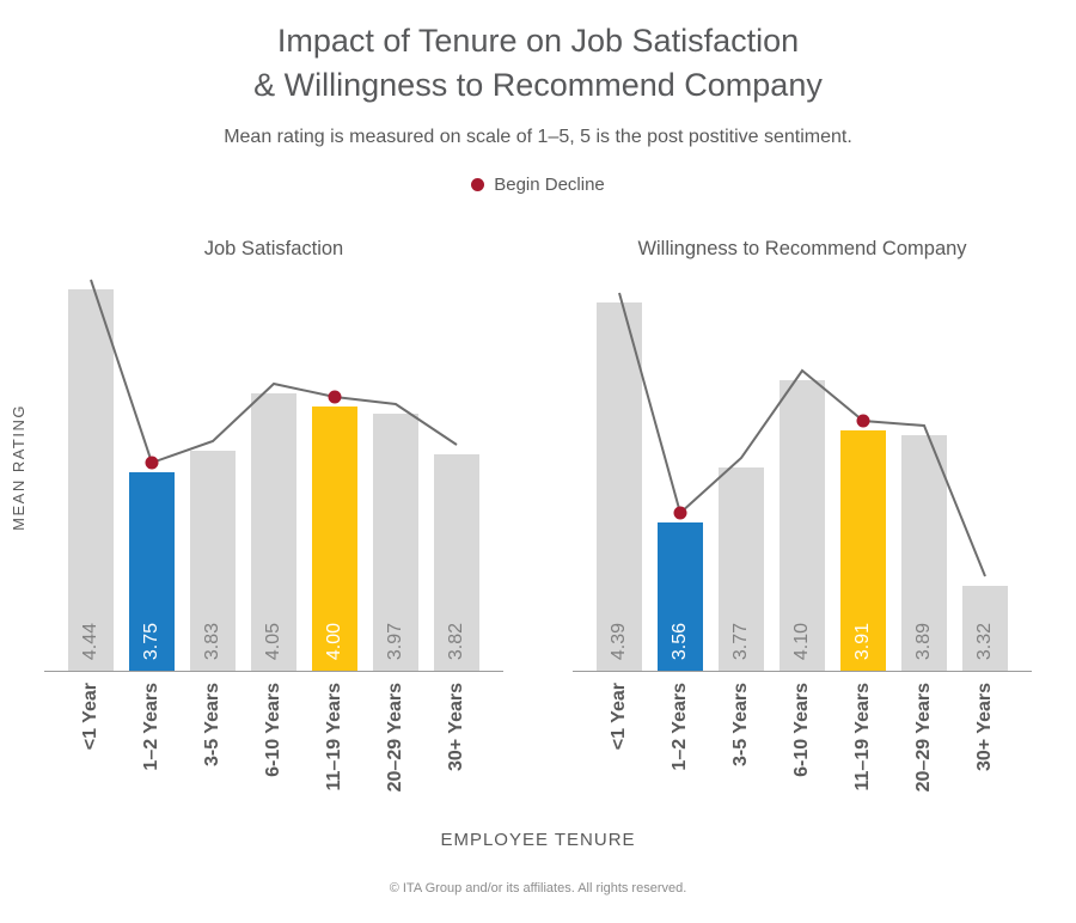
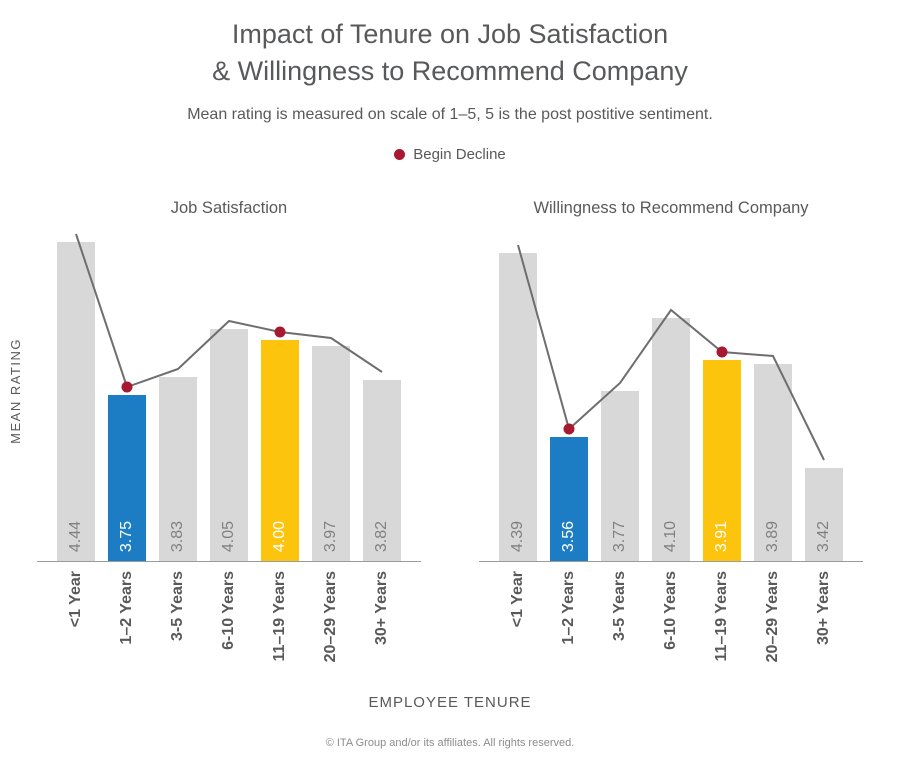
Willingness to Recommend Company/30+ Years: 3.32 -> 3.42
